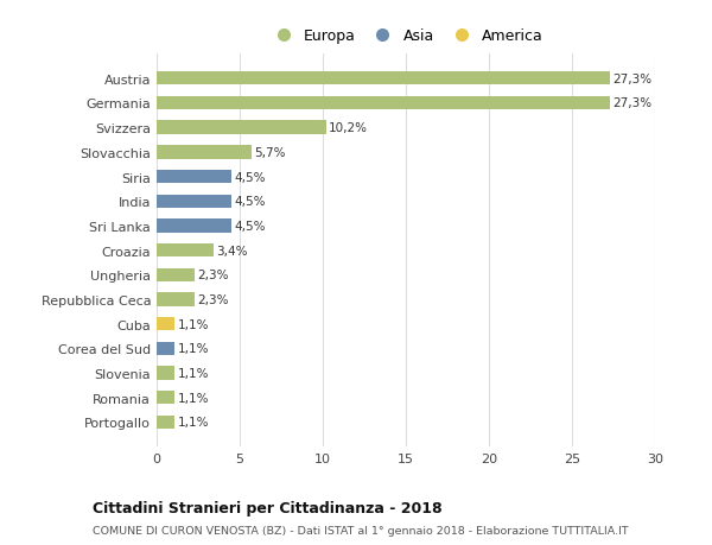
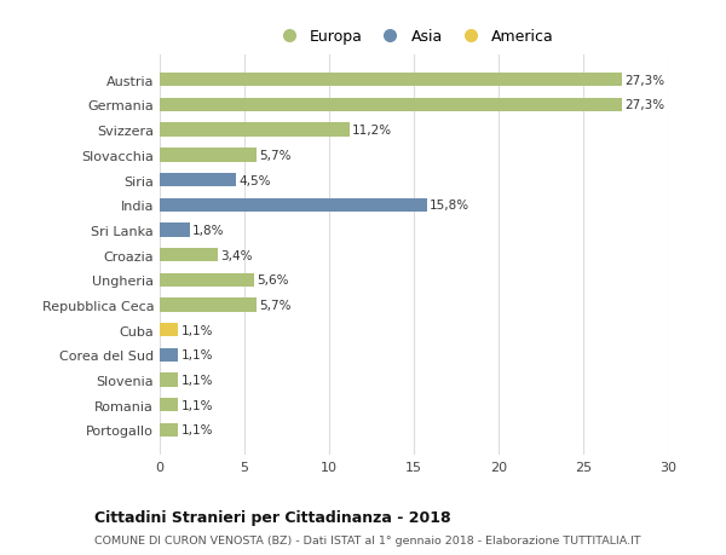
Svizzera: 10,2% -> 11,2%
India: 4,5% -> 15,8%
Sri Lanka: 4,5% -> 1,8%
Ungheria: 2,3% -> 5,6%
Repubblica Ceca: 2,3% -> 5,7%
